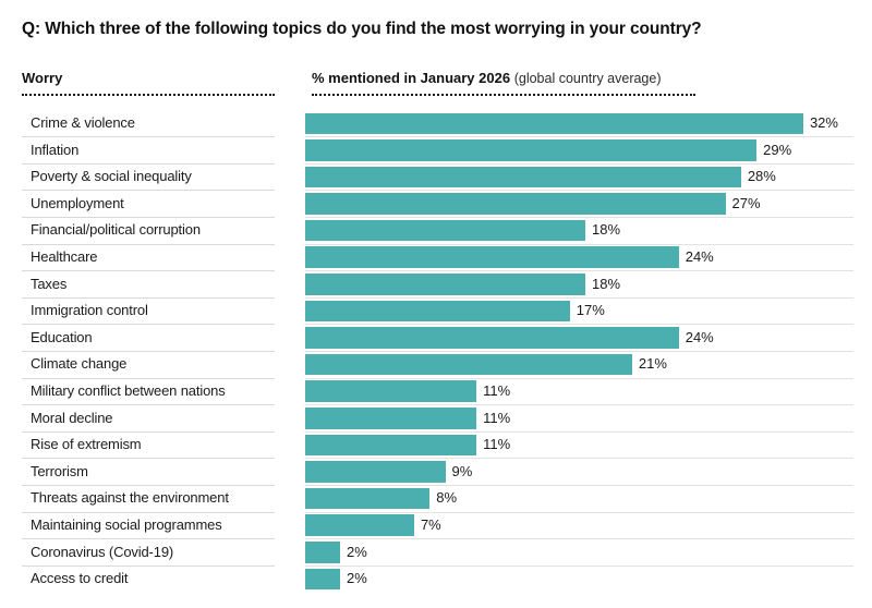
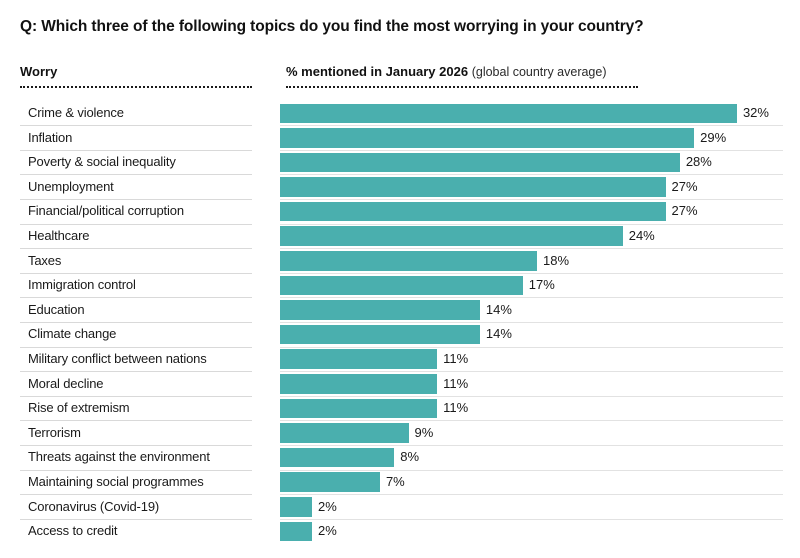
Financial/political corruption: 18% -> 27%
Education: 24% -> 14%
Climate change: 21% -> 14%
